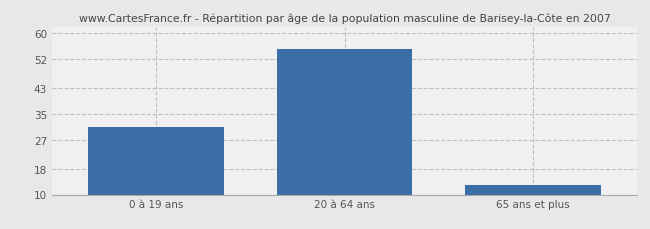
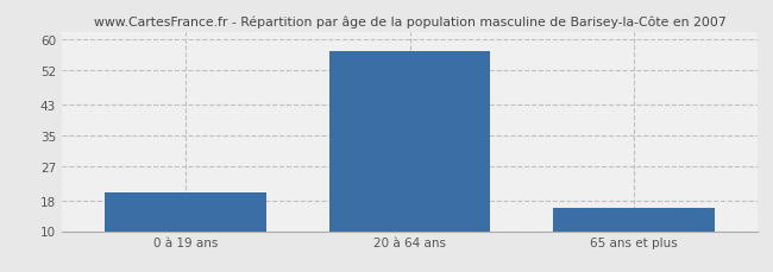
0 à 19 ans: 31 -> 20
20 à 64 ans: 55 -> 57
65 ans et plus: 13 -> 16
